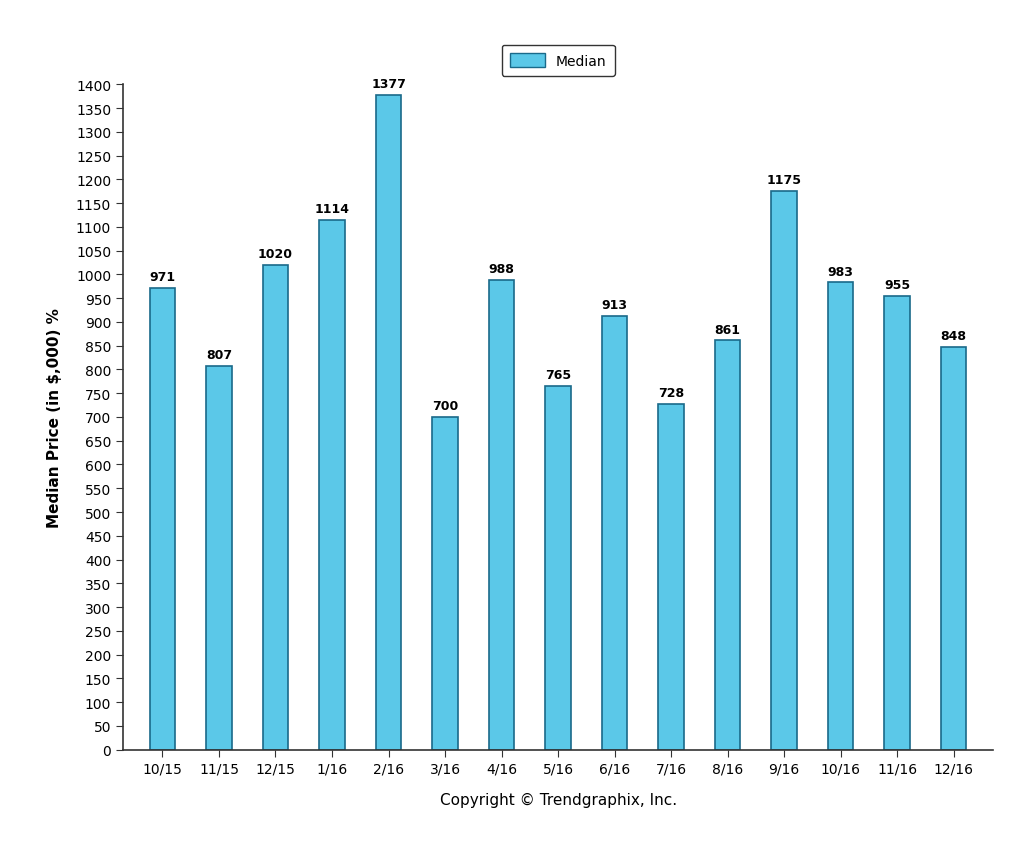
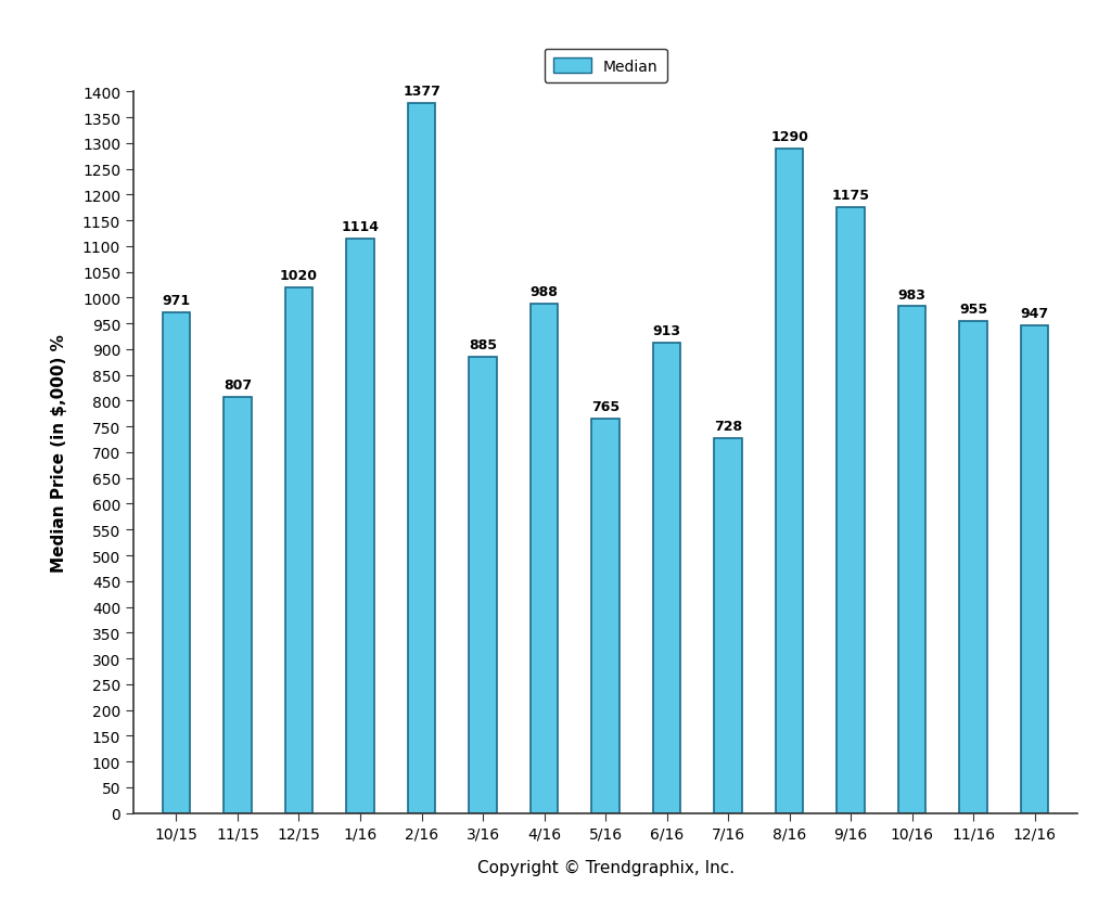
3/16: 700 -> 885
8/16: 861 -> 1290
12/16: 848 -> 947
